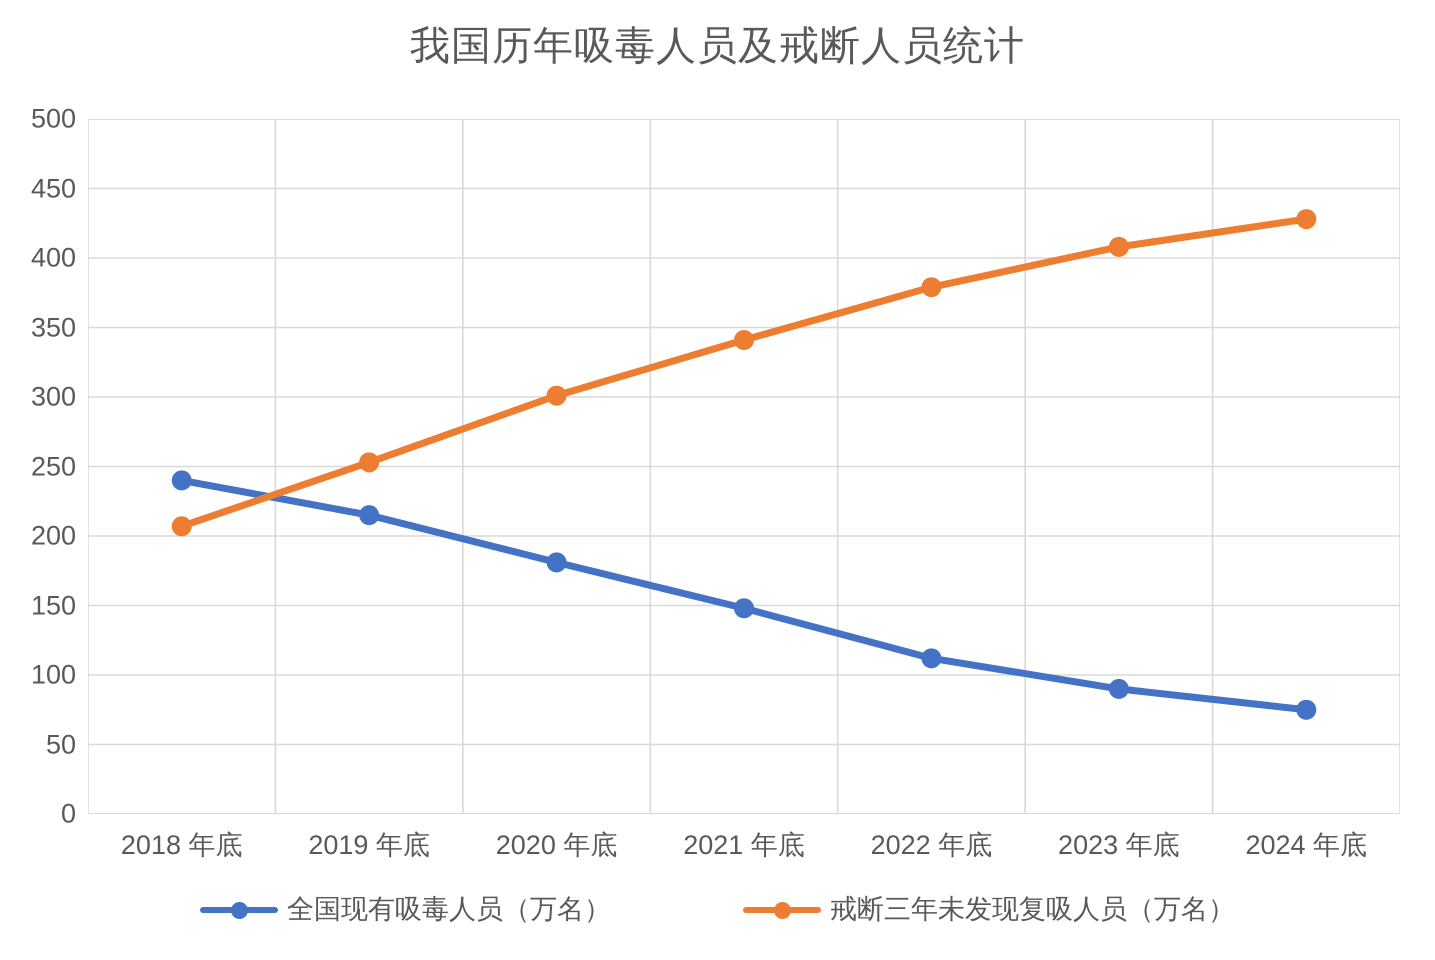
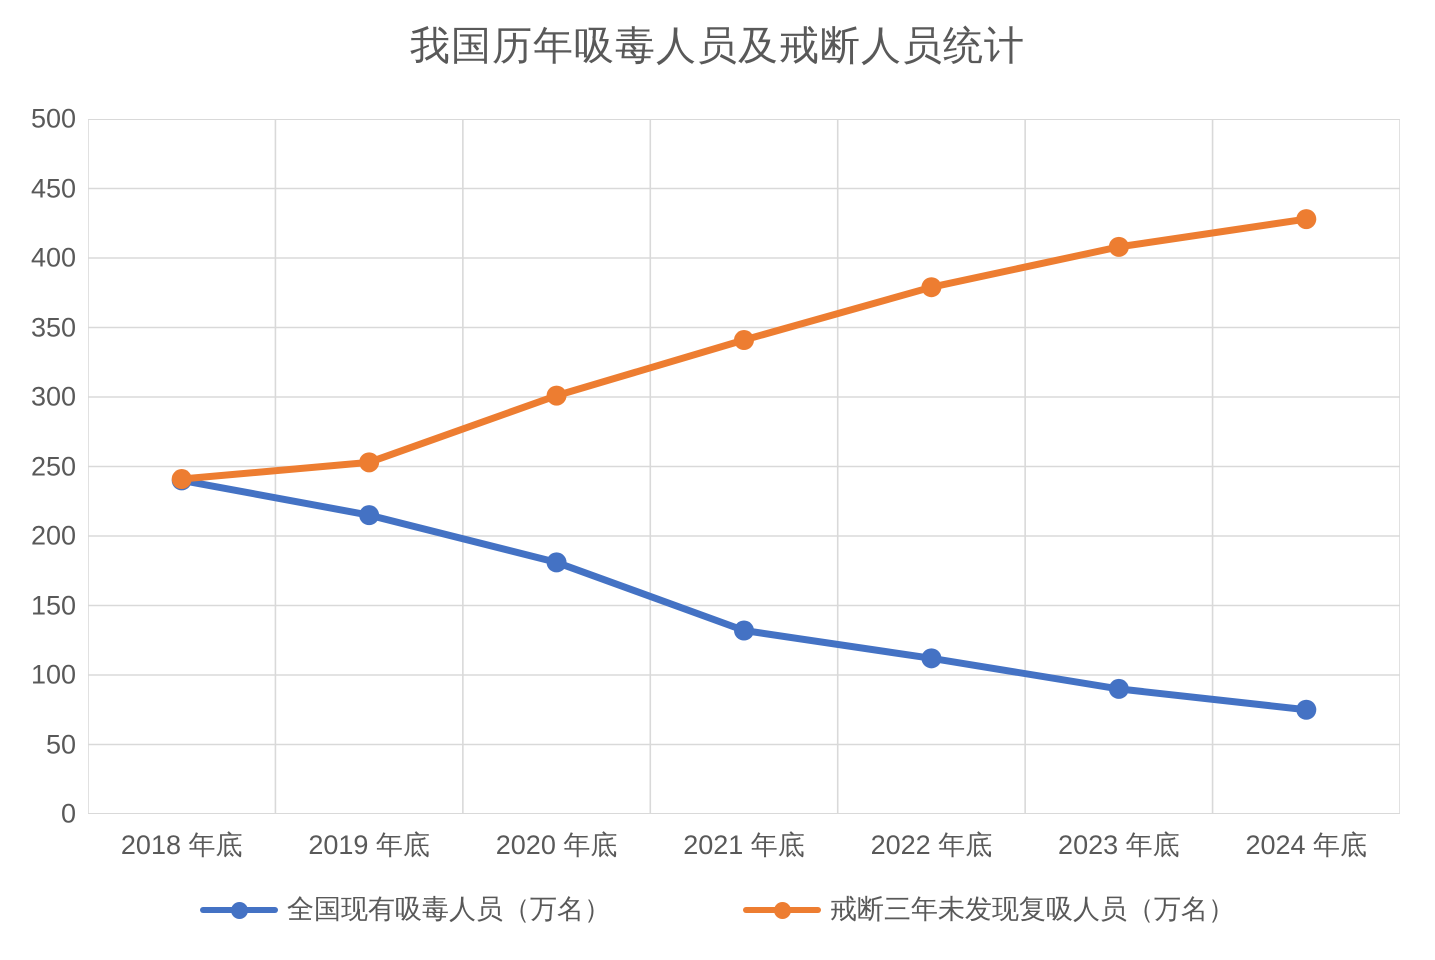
戒断三年未发现复吸人员（万名）/2018 年底: 207 -> 241
全国现有吸毒人员（万名）/2021 年底: 148 -> 132
